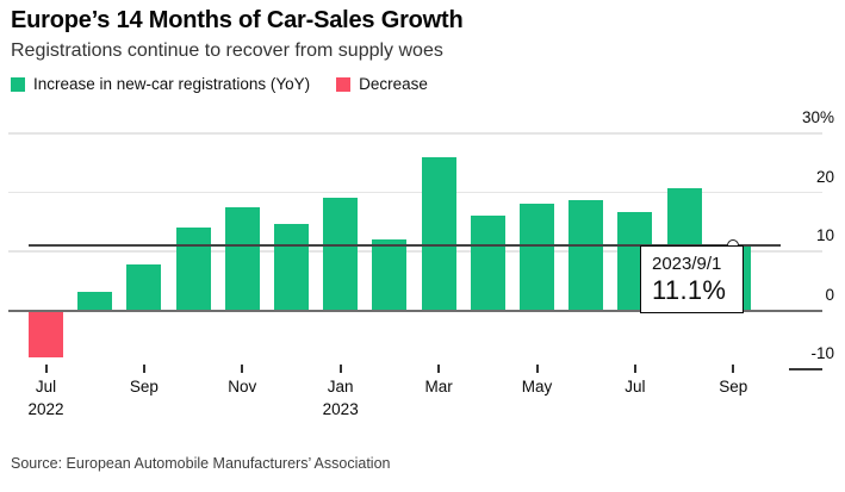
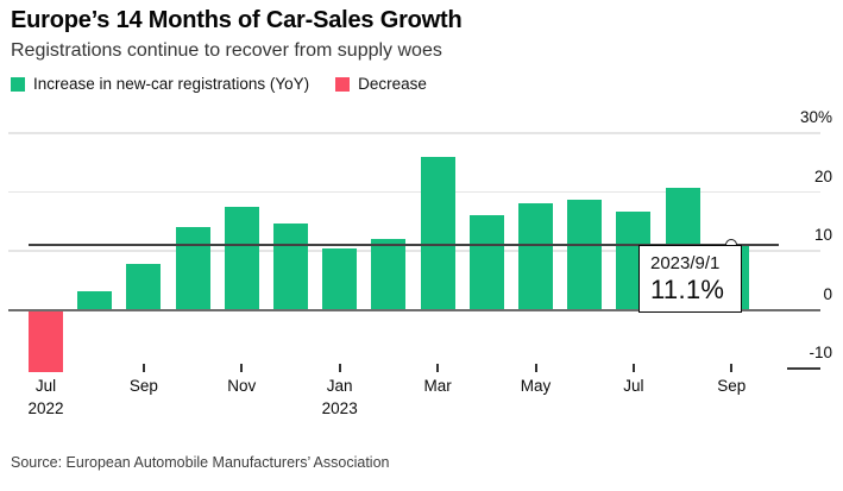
Jul 2022: -8% -> -11%
Jan 2023: 19% -> 10%
